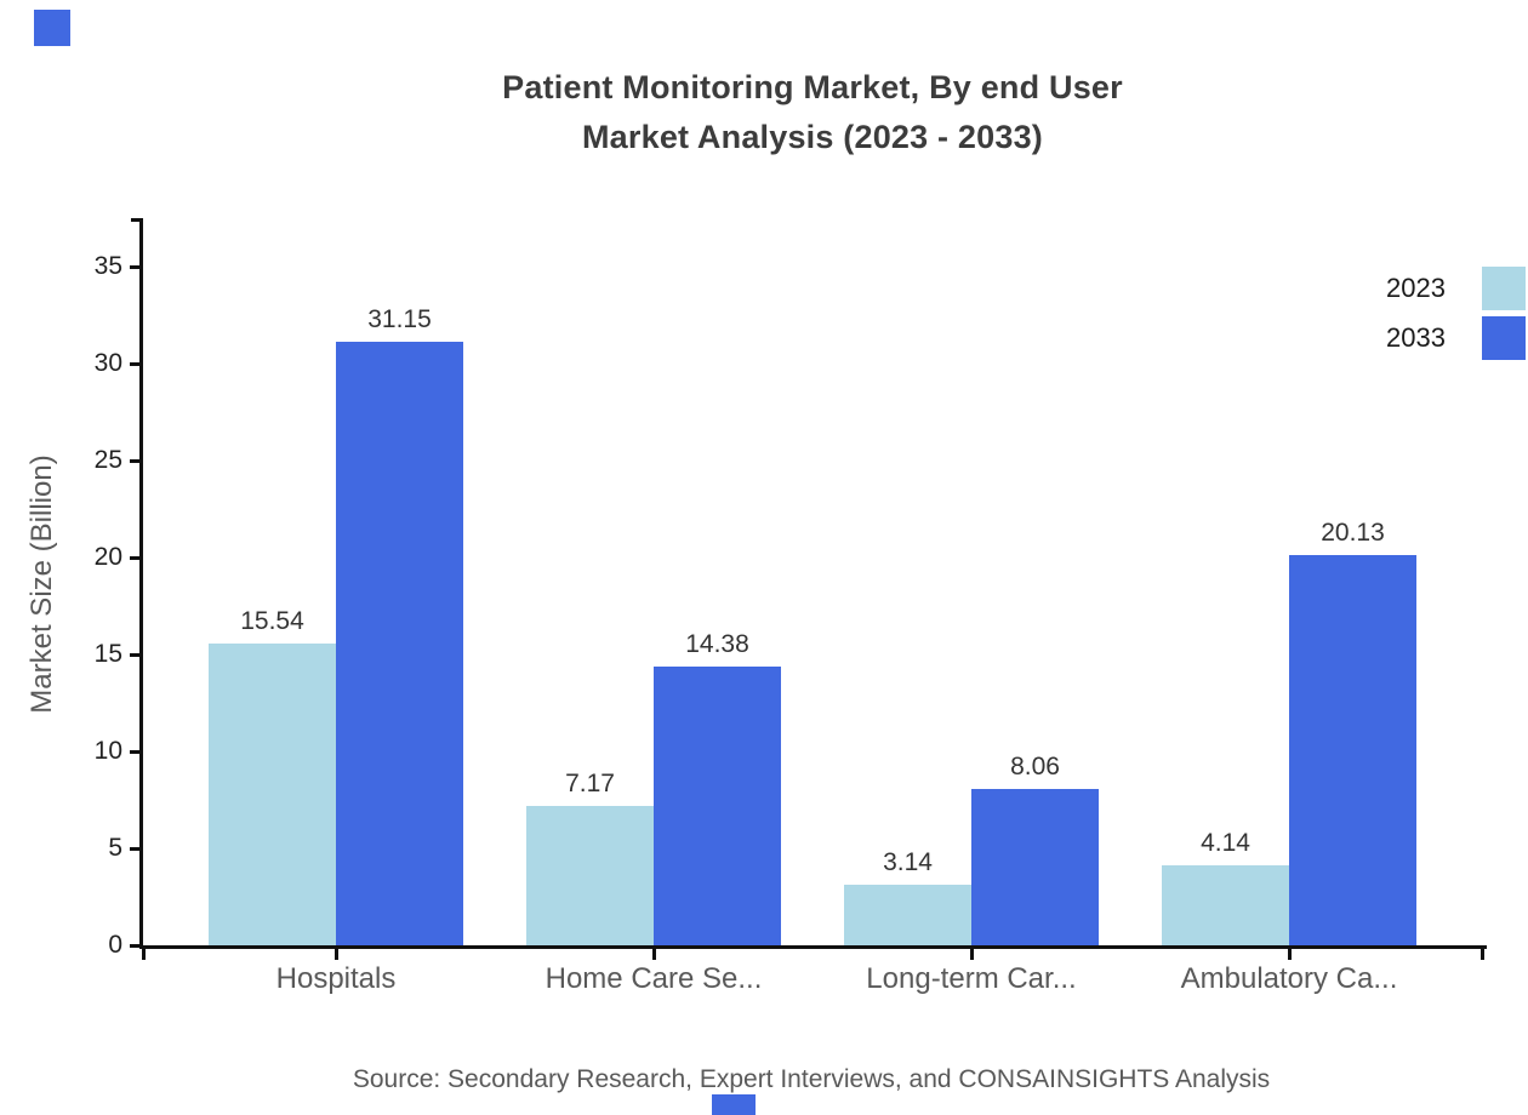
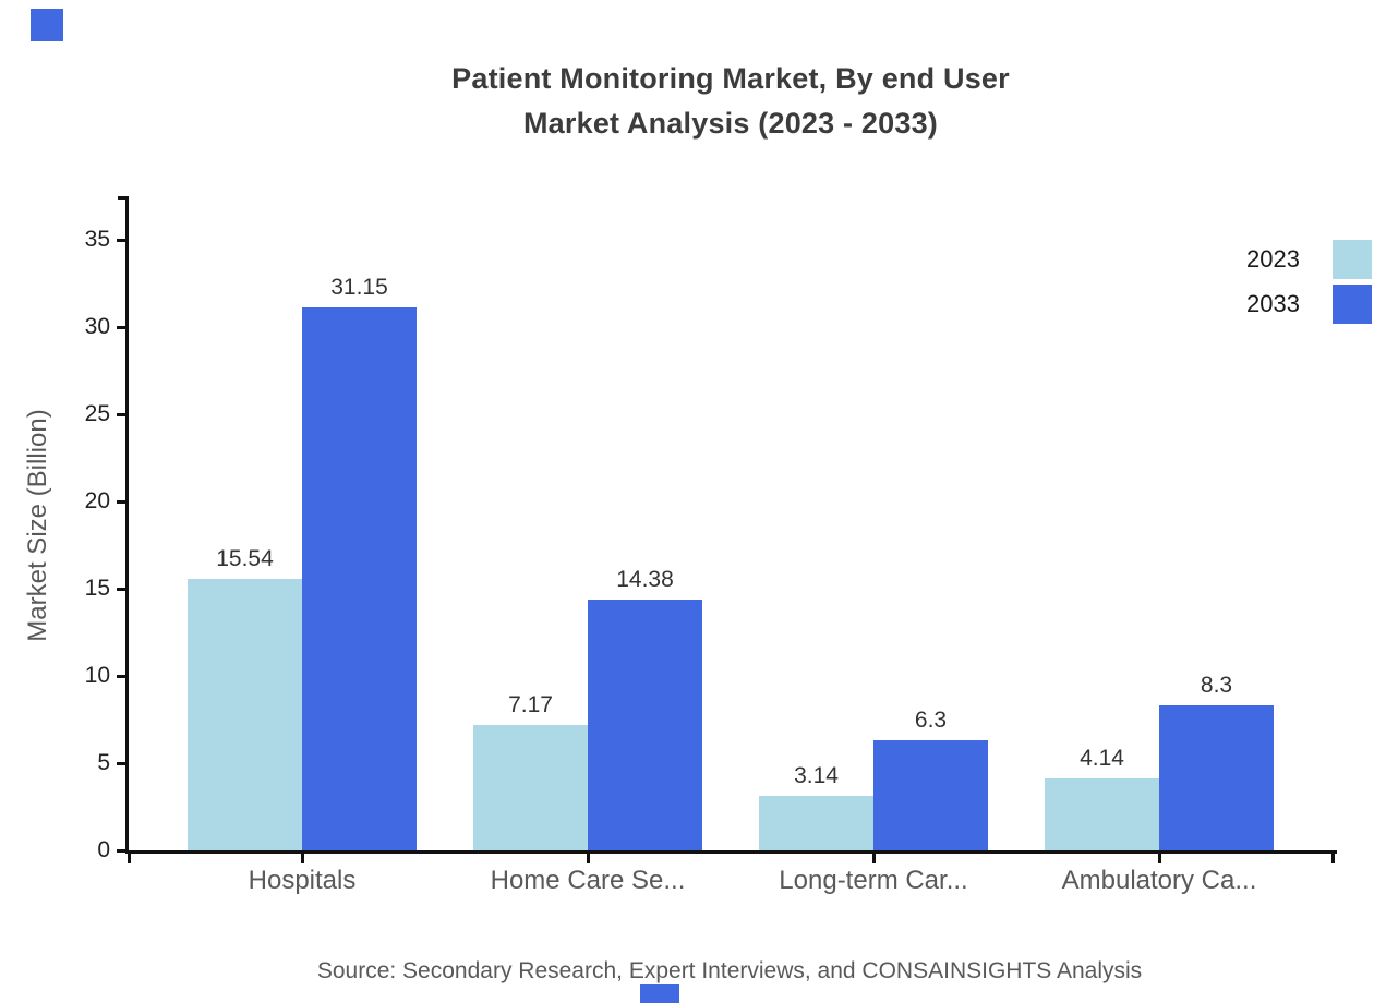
2033/Long-term Car...: 8.06 -> 6.3
2033/Ambulatory Ca...: 20.13 -> 8.3
